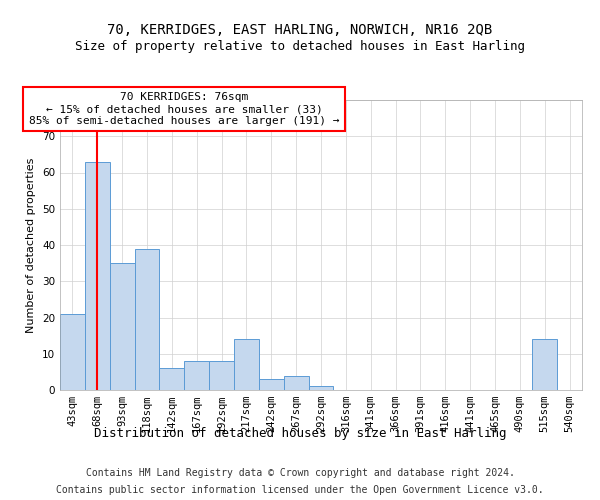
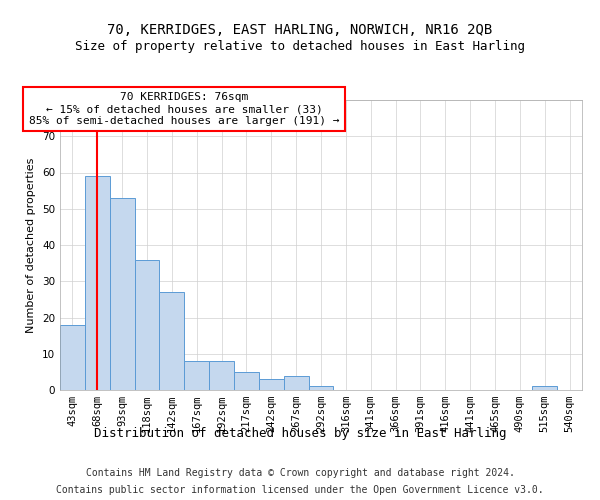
43sqm: 21 -> 18
68sqm: 63 -> 59
93sqm: 35 -> 53
118sqm: 39 -> 36
142sqm: 6 -> 27
217sqm: 14 -> 5
515sqm: 14 -> 1
